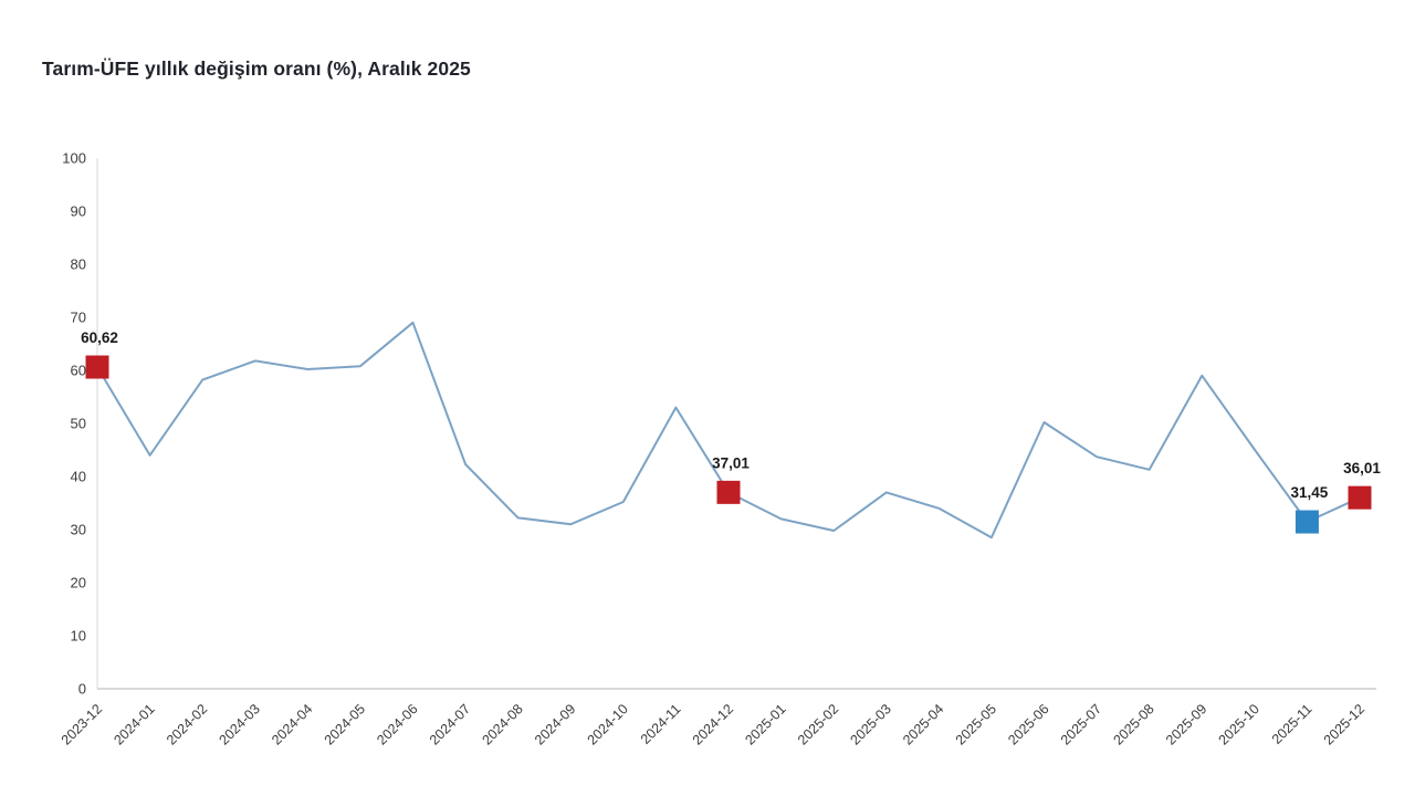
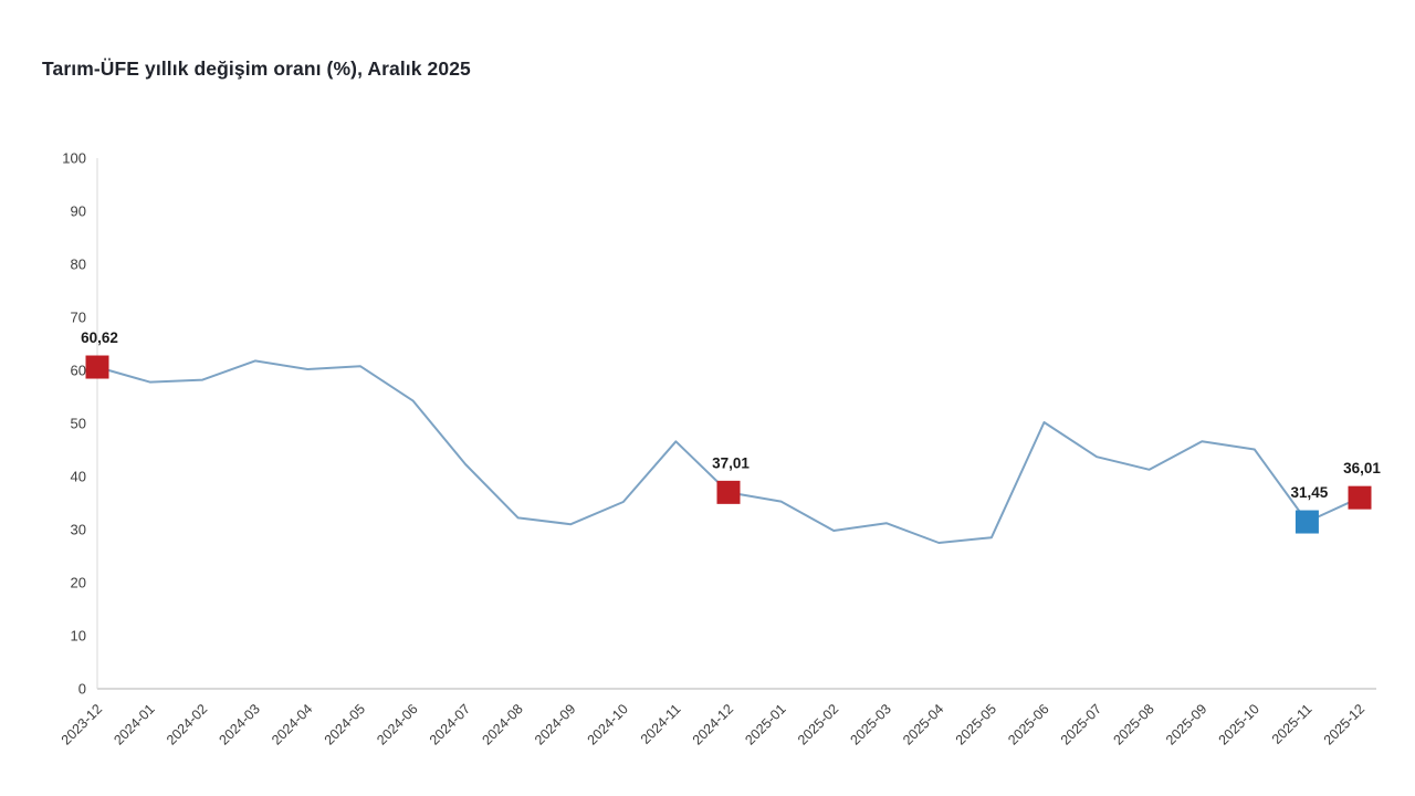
2024-01: 44 -> 58
2024-06: 69 -> 54
2024-11: 53 -> 47
2025-01: 32 -> 35
2025-03: 37 -> 31
2025-04: 34 -> 28
2025-09: 59 -> 47
